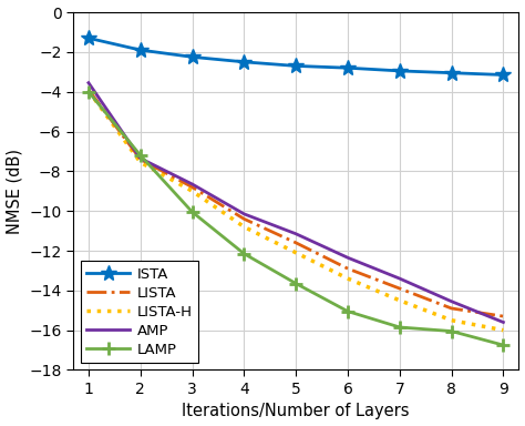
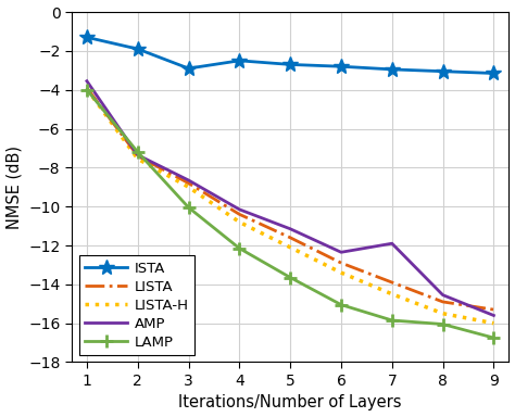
ISTA/3: -2.2 -> -2.9
AMP/7: -13.4 -> -11.9
